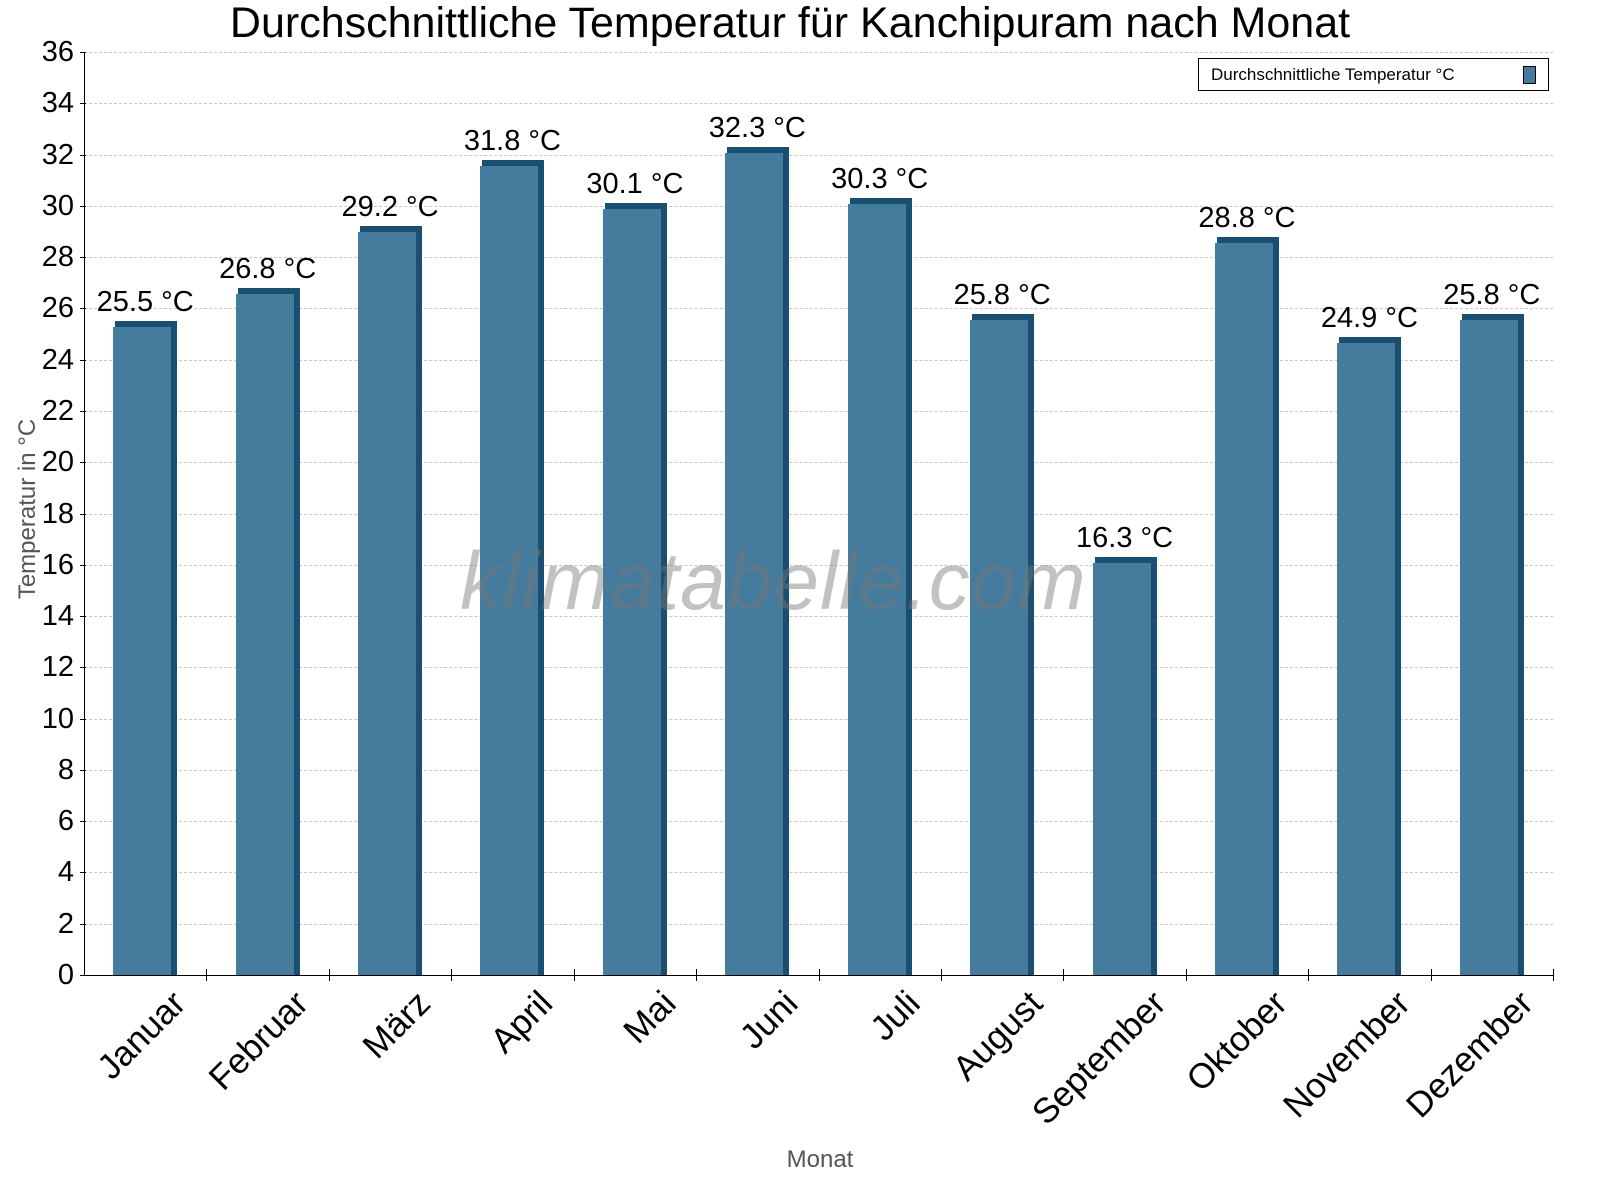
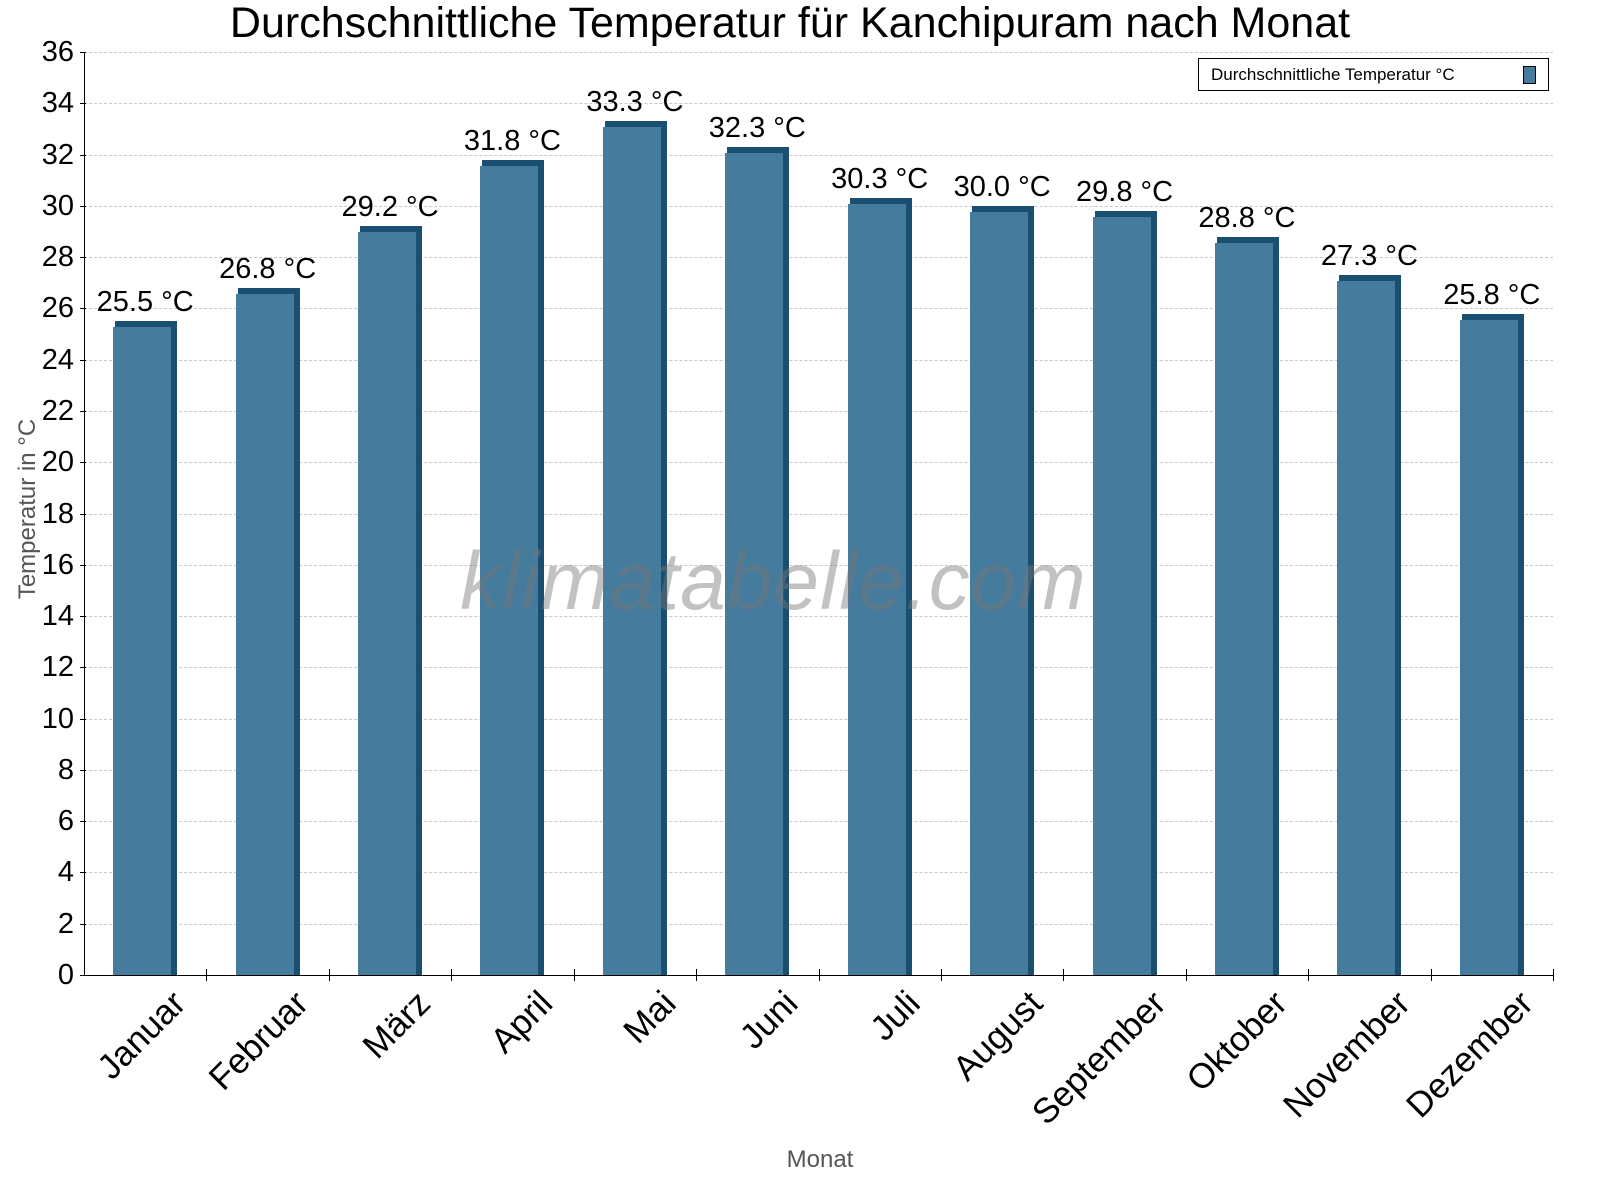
Mai: 30.1 -> 33.3
August: 25.8 -> 30.0
September: 16.3 -> 29.8
November: 24.9 -> 27.3
